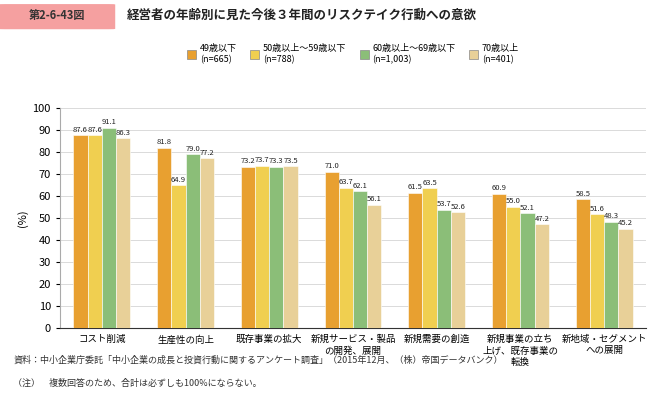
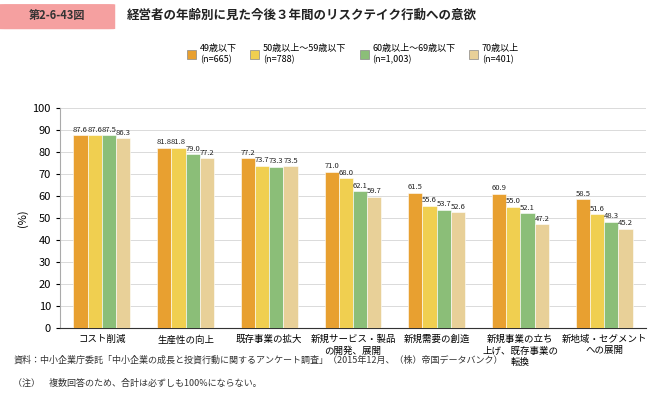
60歳以上～69歳以下 (n=1,003)/コスト削減: 91.1 -> 87.5
50歳以上～59歳以下 (n=788)/生産性の向上: 64.9 -> 81.8
49歳以下 (n=665)/既存事業の拡大: 73.2 -> 77.2
50歳以上～59歳以下 (n=788)/新規サービス・製品 の開発、展開: 63.7 -> 68.0
70歳以上 (n=401)/新規サービス・製品 の開発、展開: 56.1 -> 59.7
50歳以上～59歳以下 (n=788)/新規需要の創造: 63.5 -> 55.6
